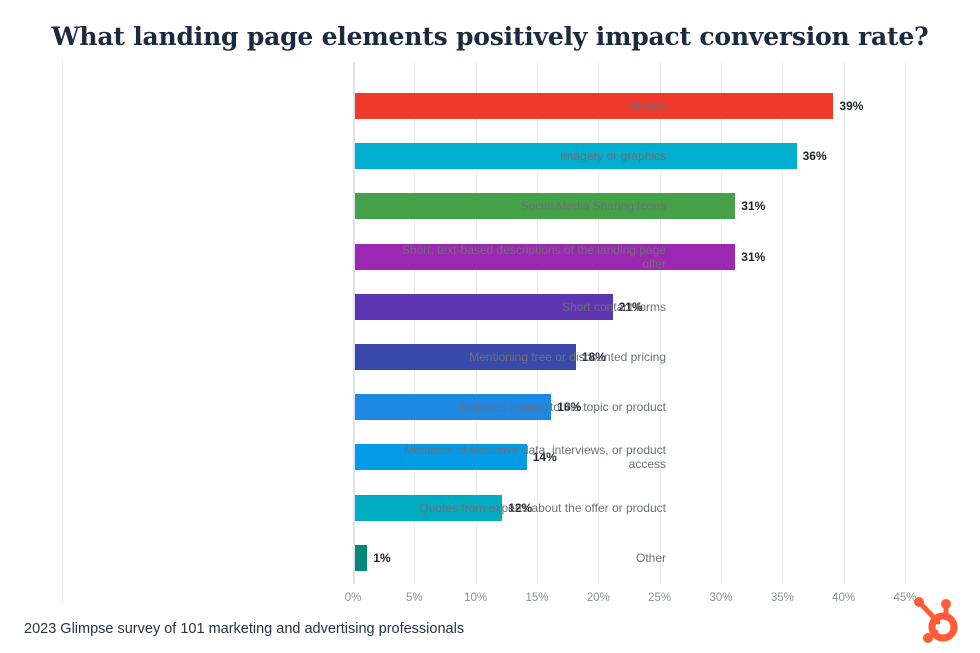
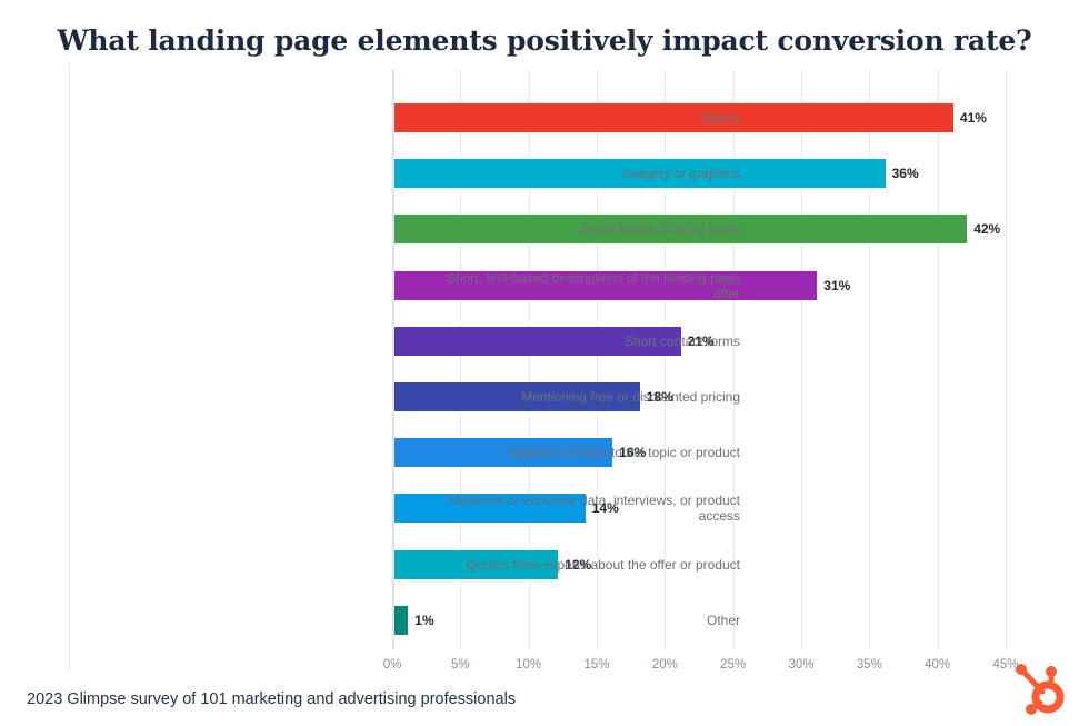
Videos: 39% -> 41%
Social Media Sharing Icons: 31% -> 42%
